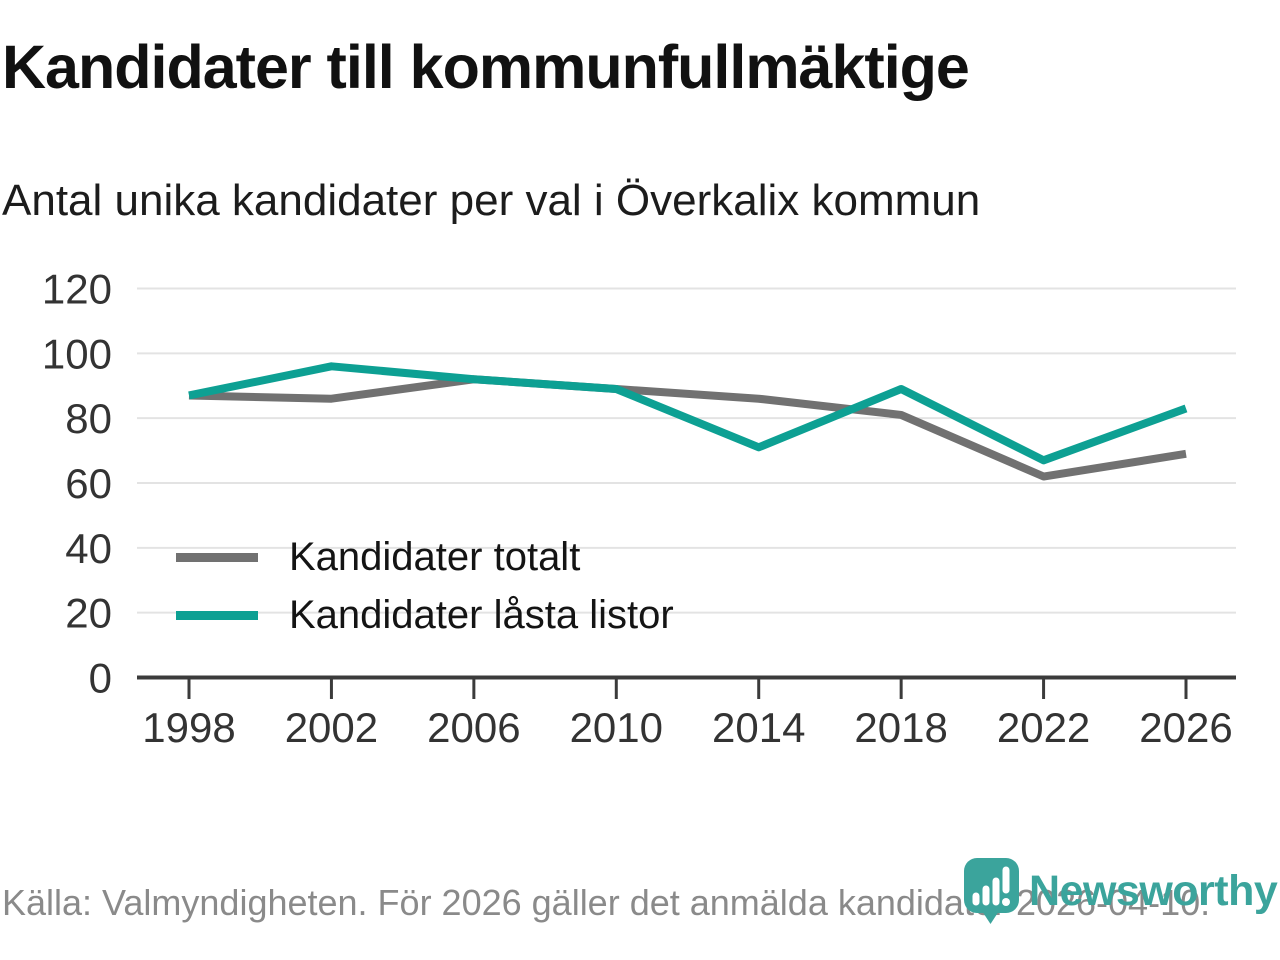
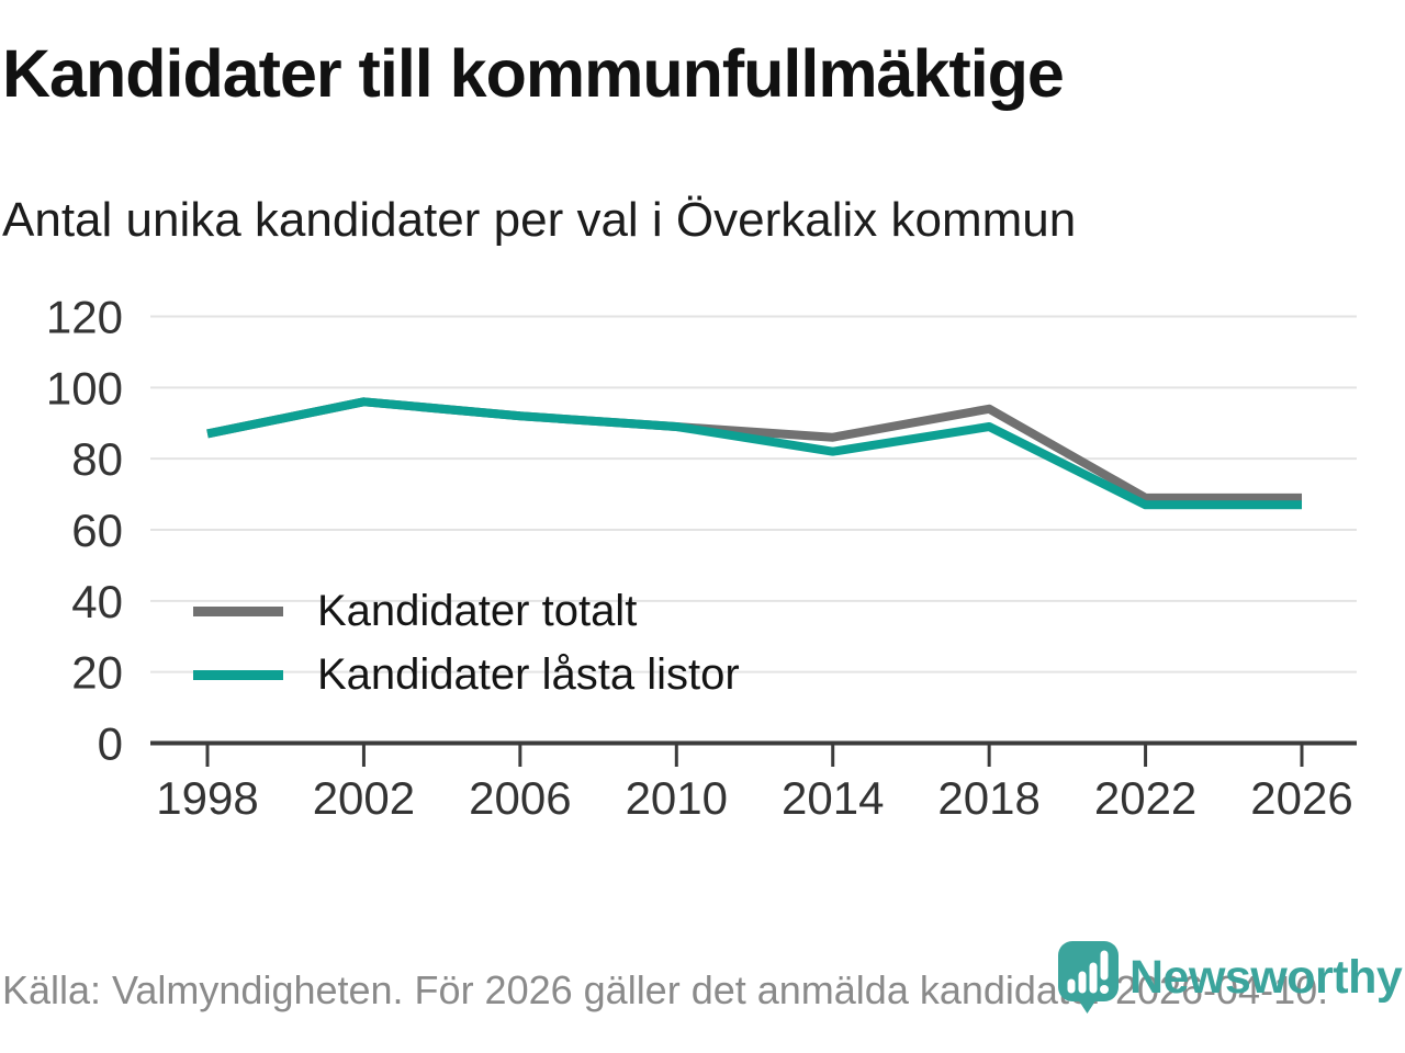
Kandidater totalt/2002: 86 -> 96
Kandidater låsta listor/2014: 71 -> 82
Kandidater totalt/2018: 81 -> 94
Kandidater totalt/2022: 62 -> 69
Kandidater låsta listor/2026: 83 -> 67
